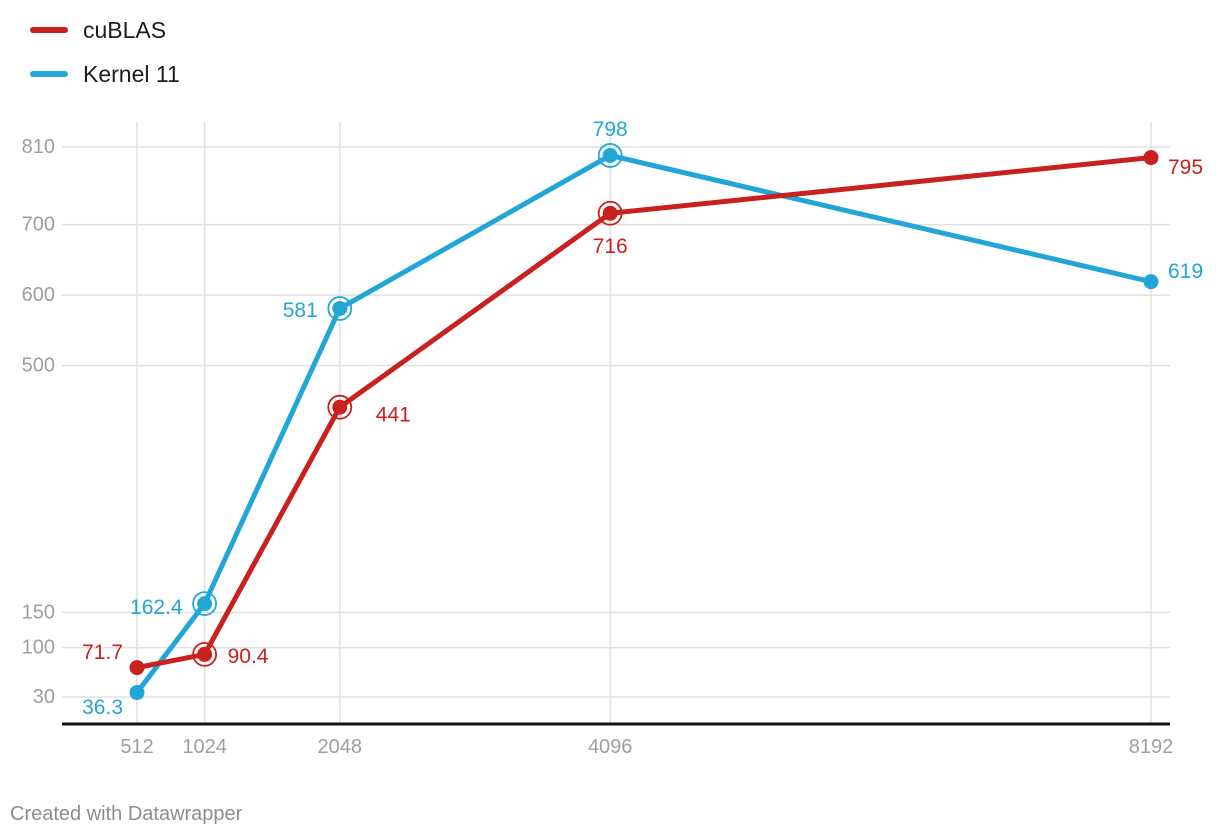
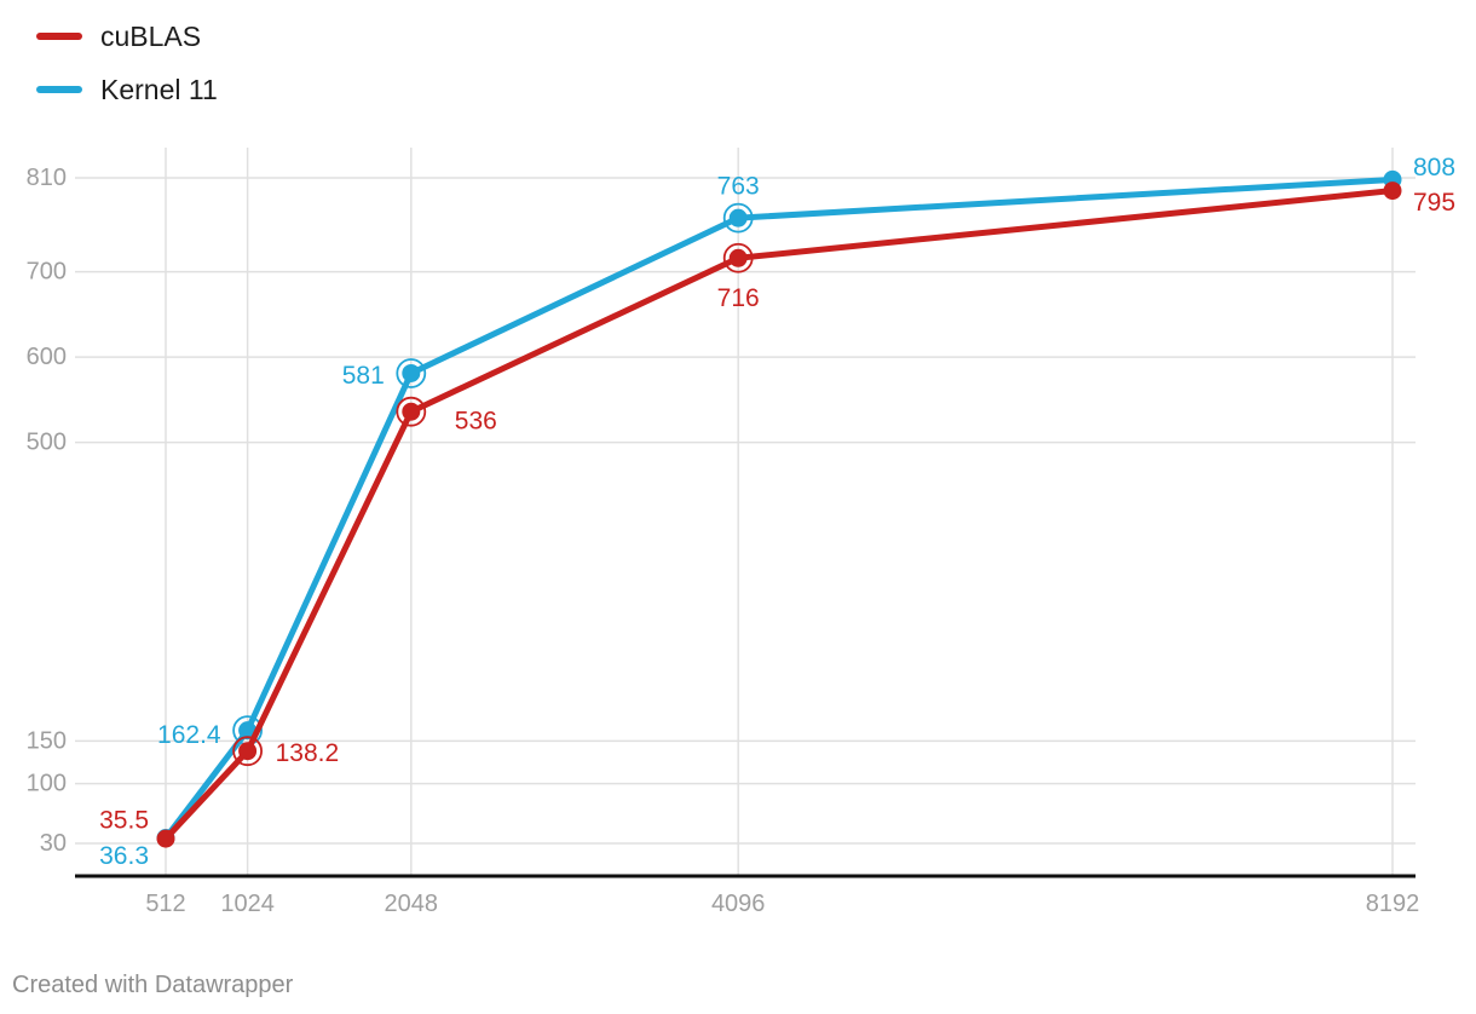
cuBLAS/512: 71.7 -> 35.5
cuBLAS/1024: 90.4 -> 138.2
cuBLAS/2048: 441 -> 536
Kernel 11/4096: 798 -> 763
Kernel 11/8192: 619 -> 808
